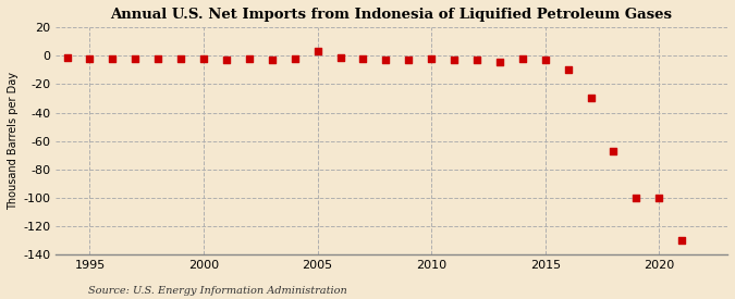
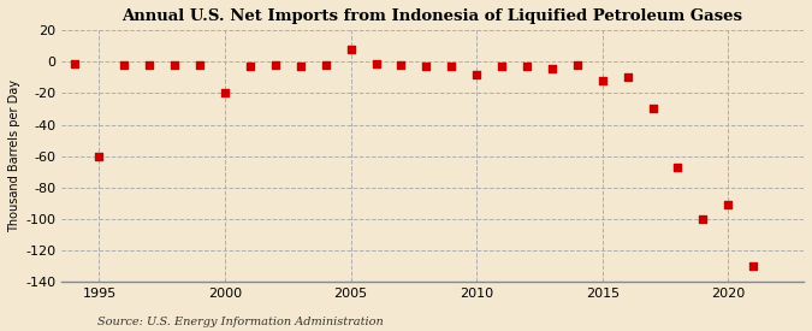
1995: -2 -> -60
2000: -2 -> -20
2005: 3 -> 8
2010: -2 -> -8
2015: -3 -> -12
2020: -100 -> -91
